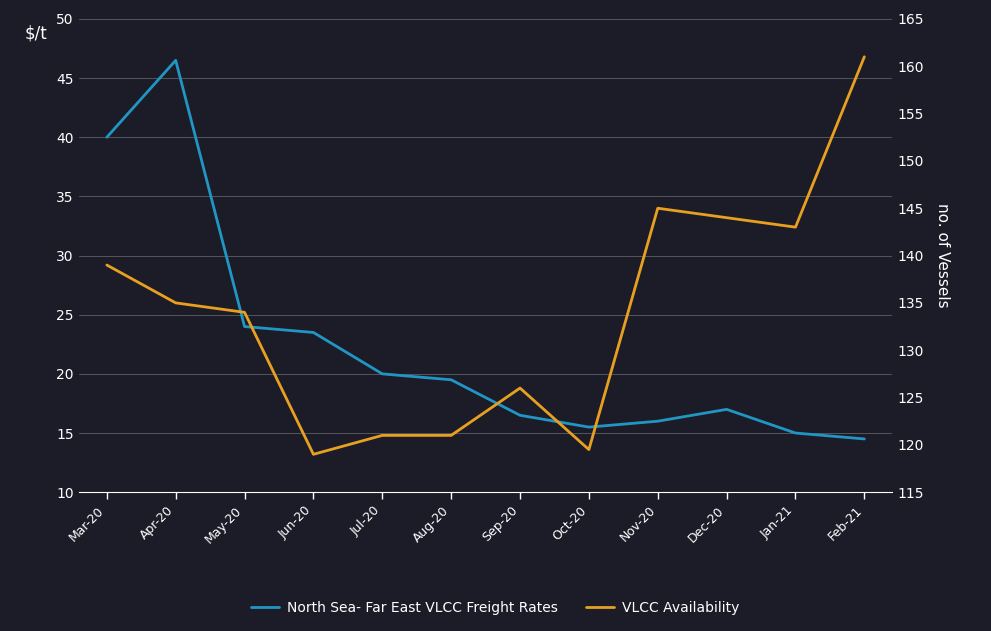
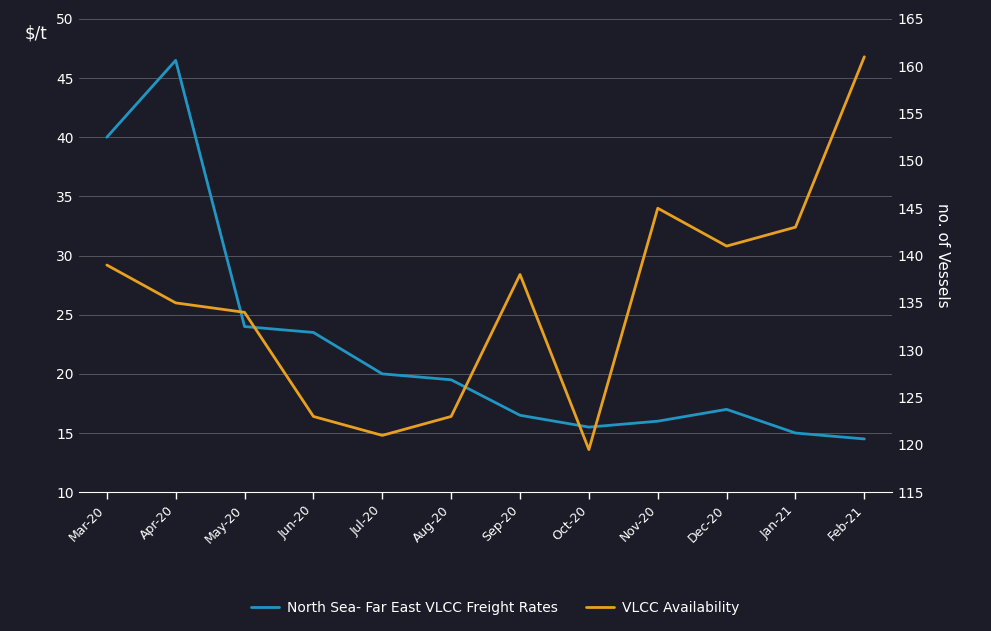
VLCC Availability/Jun-20: 119.0 -> 123.0
VLCC Availability/Aug-20: 121.0 -> 123.0
VLCC Availability/Sep-20: 126.0 -> 138.0
VLCC Availability/Dec-20: 144.0 -> 141.0
